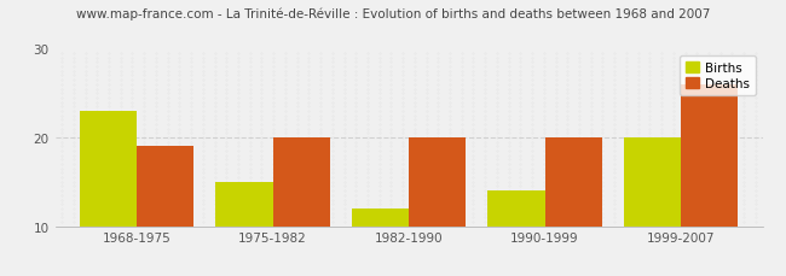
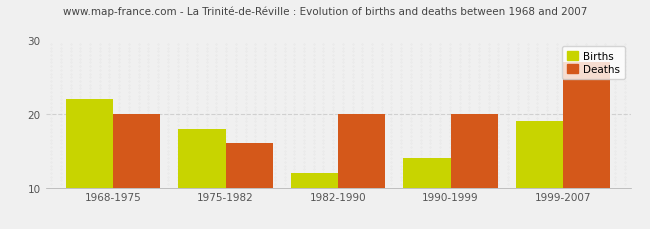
Births/1968-1975: 23 -> 22
Deaths/1968-1975: 19 -> 20
Births/1975-1982: 15 -> 18
Deaths/1975-1982: 20 -> 16
Births/1999-2007: 20 -> 19
Deaths/1999-2007: 26 -> 27
